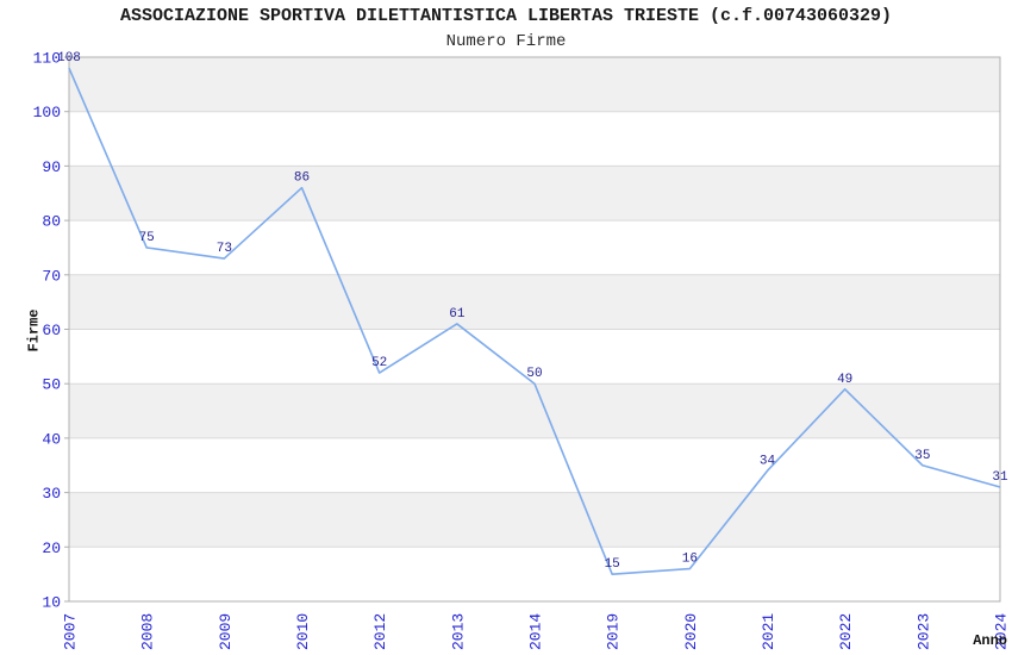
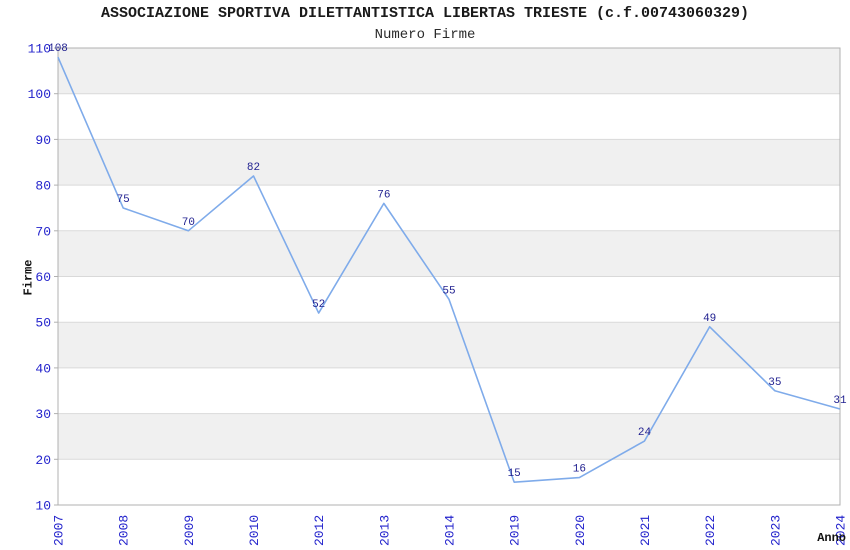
2009: 73 -> 70
2010: 86 -> 82
2013: 61 -> 76
2014: 50 -> 55
2021: 34 -> 24
